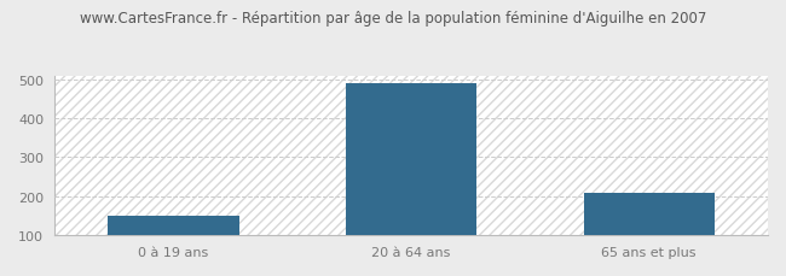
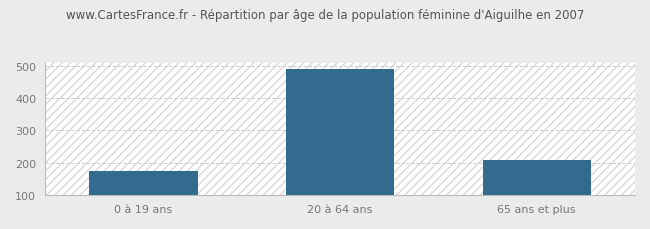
0 à 19 ans: 148 -> 175
